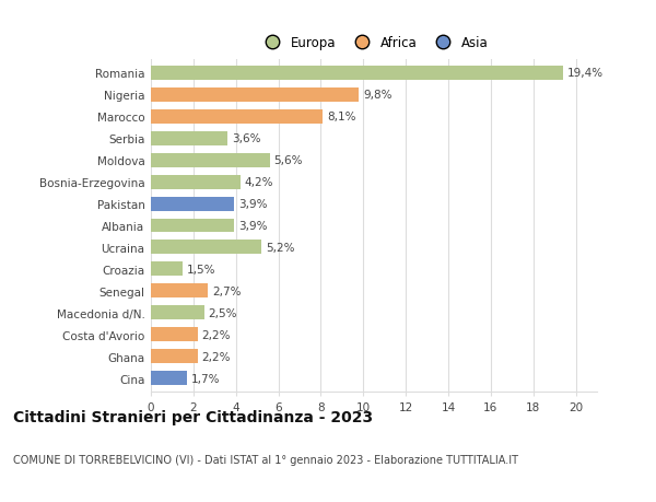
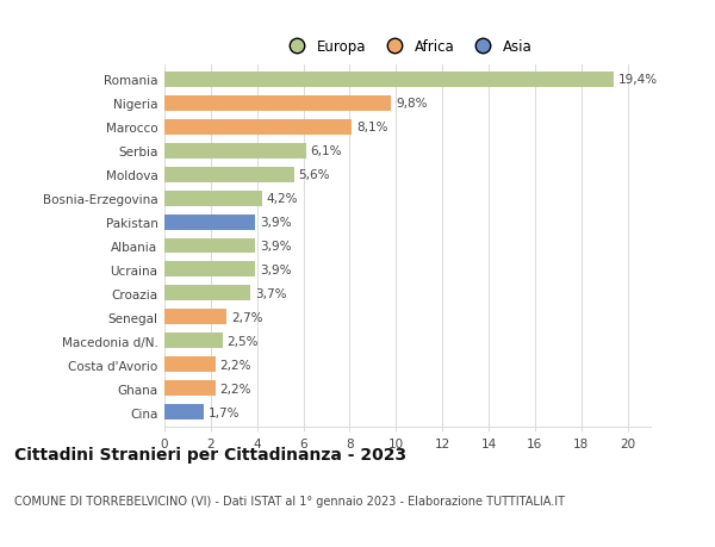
Serbia: 3,6% -> 6,1%
Ucraina: 5,2% -> 3,9%
Croazia: 1,5% -> 3,7%
